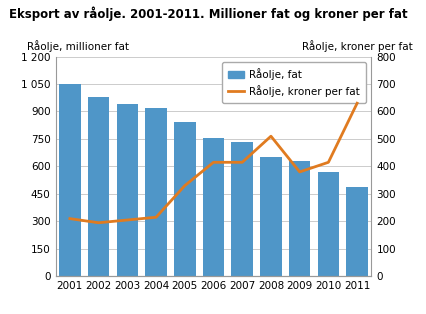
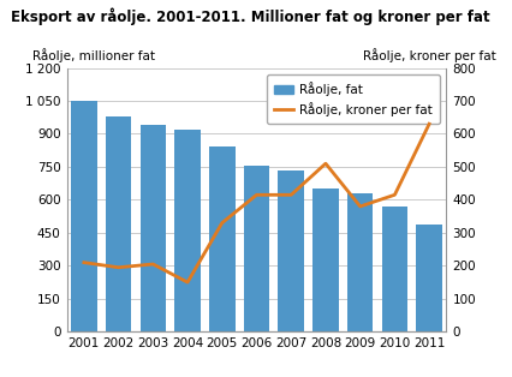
Råolje, kroner per fat/2004: 215 -> 150
